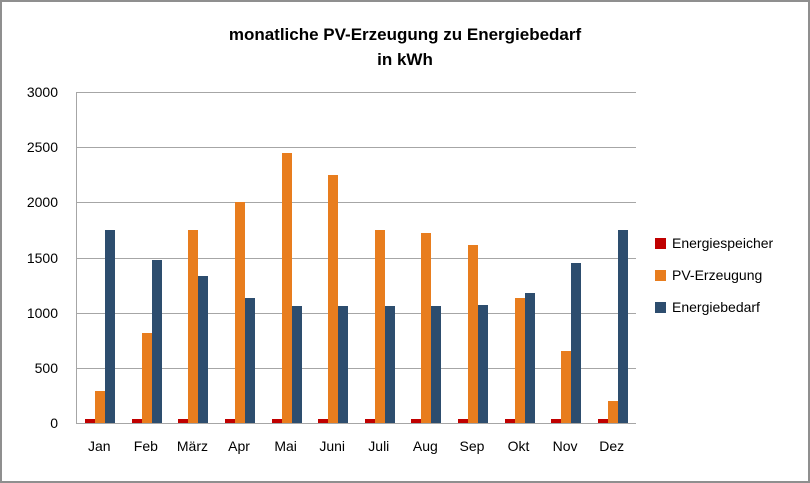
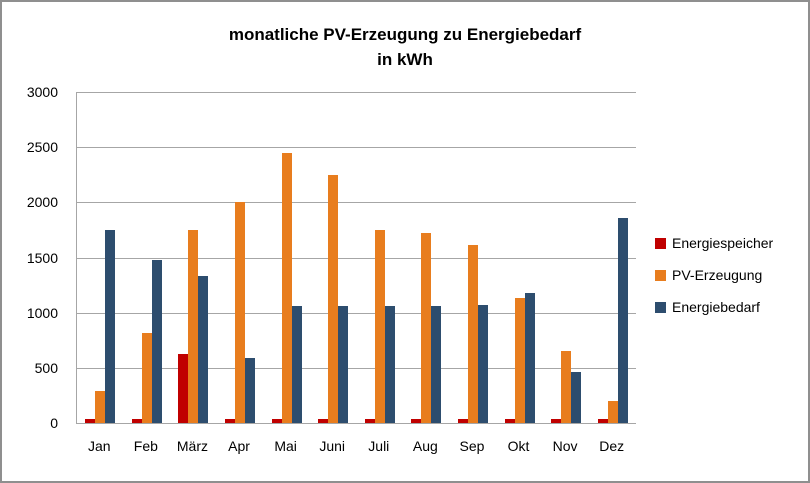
Energiespeicher/März: 40 -> 630
Energiebedarf/Apr: 1130 -> 590
Energiebedarf/Nov: 1450 -> 460
Energiebedarf/Dez: 1750 -> 1860
